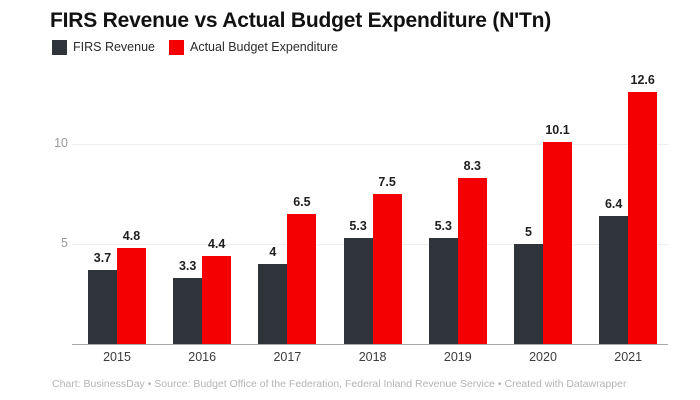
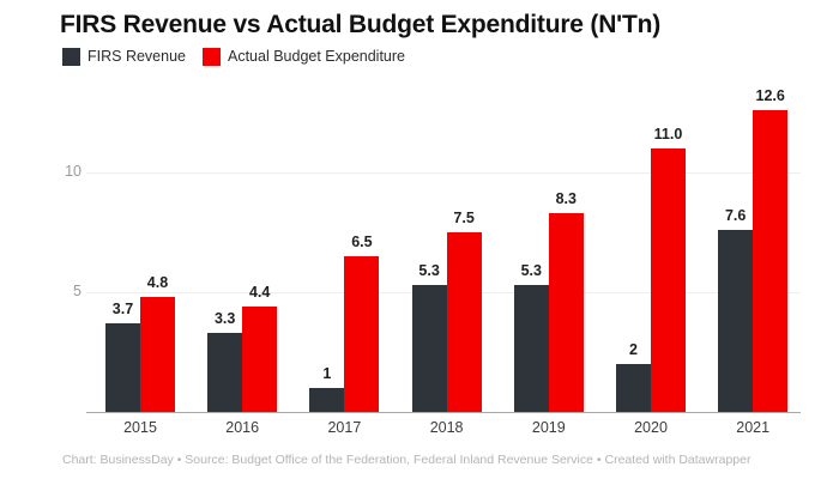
FIRS Revenue/2017: 4 -> 1
FIRS Revenue/2020: 5 -> 2
Actual Budget Expenditure/2020: 10.1 -> 11.0
FIRS Revenue/2021: 6.4 -> 7.6
